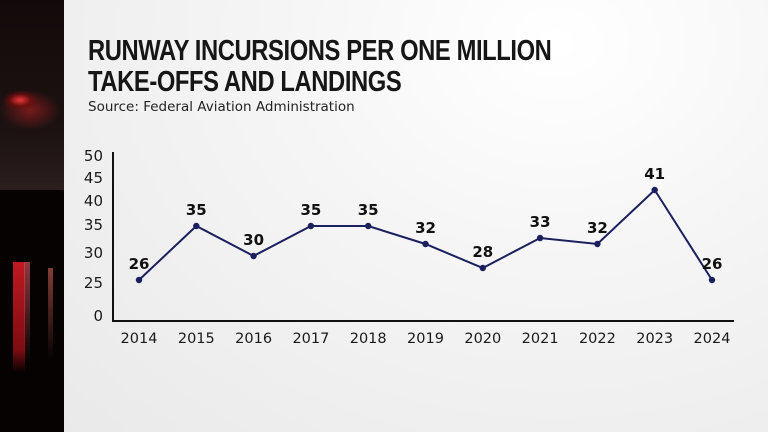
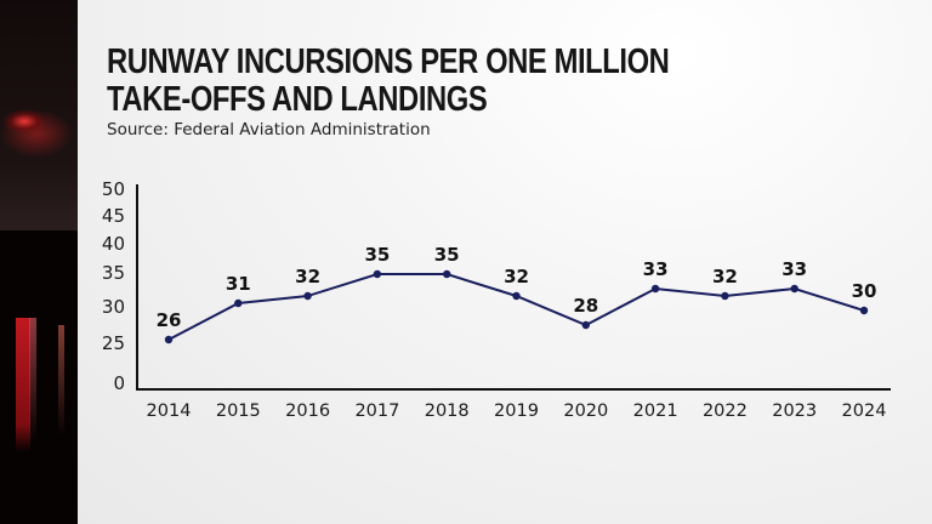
2015: 35 -> 31
2016: 30 -> 32
2023: 41 -> 33
2024: 26 -> 30
